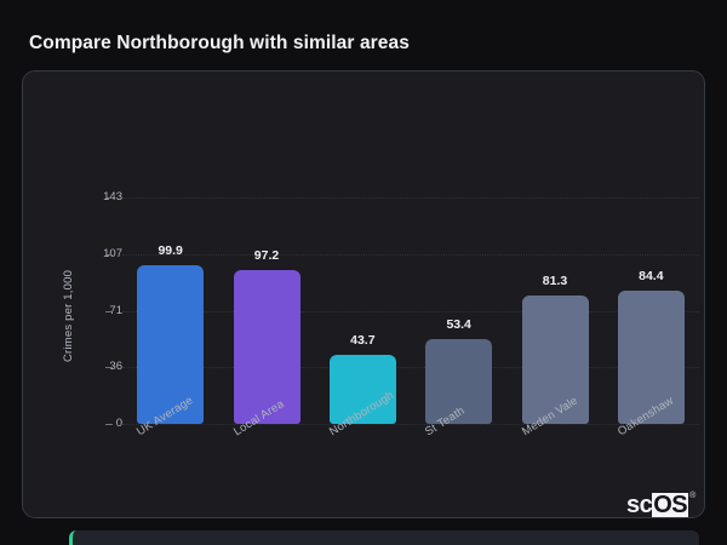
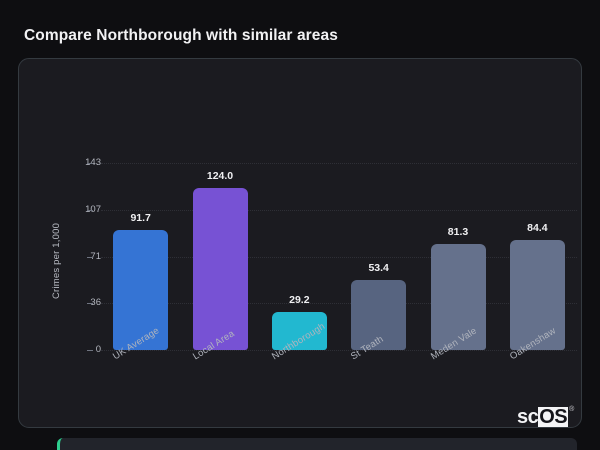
UK Average: 99.9 -> 91.7
Local Area: 97.2 -> 124.0
Northborough: 43.7 -> 29.2
